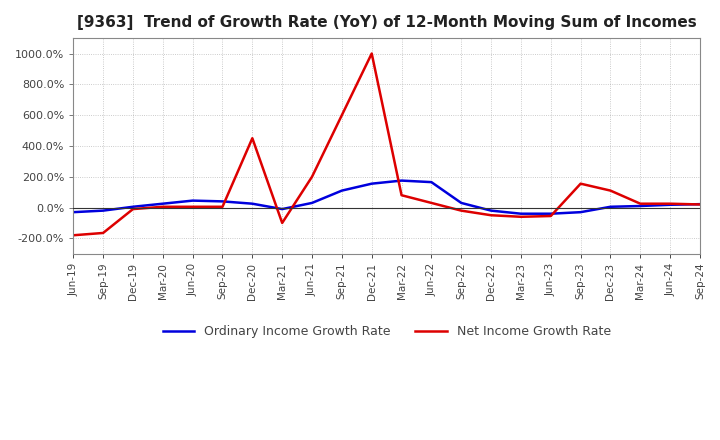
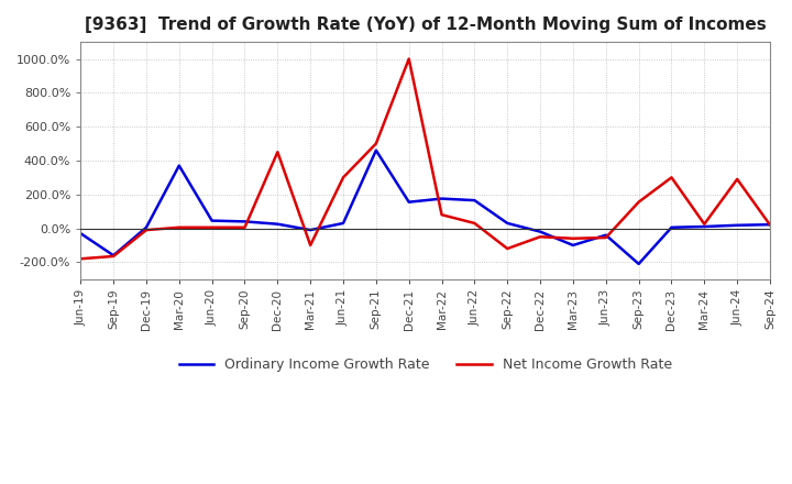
Ordinary Income Growth Rate/Sep-19: -20% -> -160%
Ordinary Income Growth Rate/Mar-20: 20% -> 370%
Net Income Growth Rate/Jun-21: 200% -> 300%
Ordinary Income Growth Rate/Sep-21: 110% -> 460%
Net Income Growth Rate/Sep-21: 600% -> 500%
Net Income Growth Rate/Sep-22: -20% -> -120%
Ordinary Income Growth Rate/Mar-23: -40% -> -100%
Ordinary Income Growth Rate/Sep-23: -30% -> -210%
Net Income Growth Rate/Dec-23: 110% -> 300%
Net Income Growth Rate/Jun-24: 20% -> 290%
